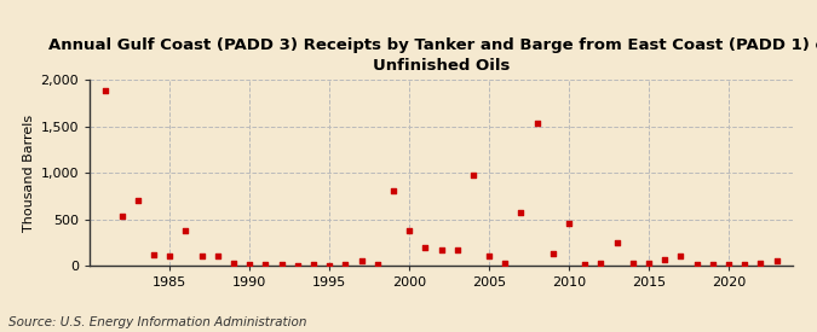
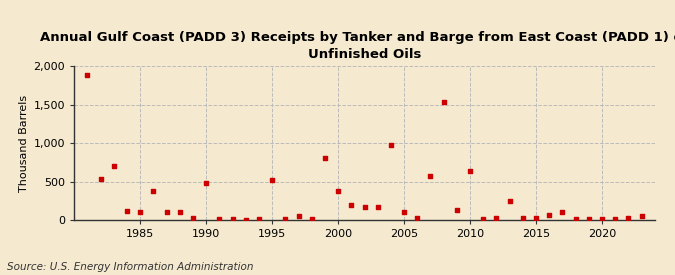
1990: 10 -> 480
1995: 0 -> 520
2010: 460 -> 640
